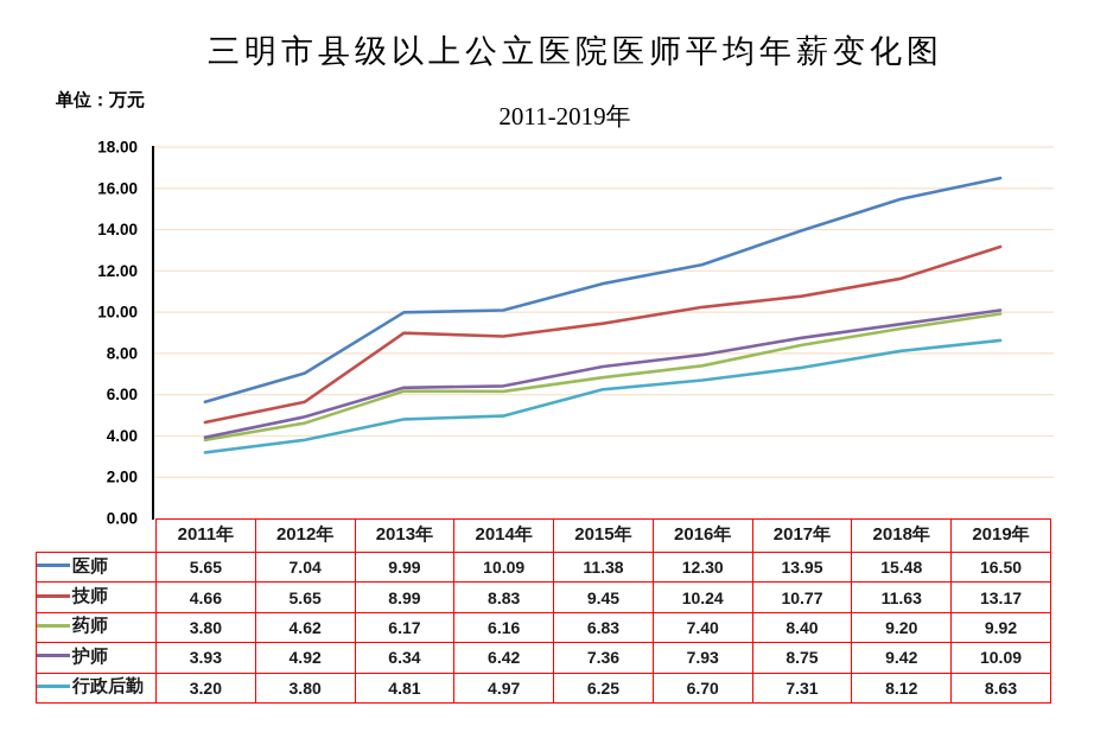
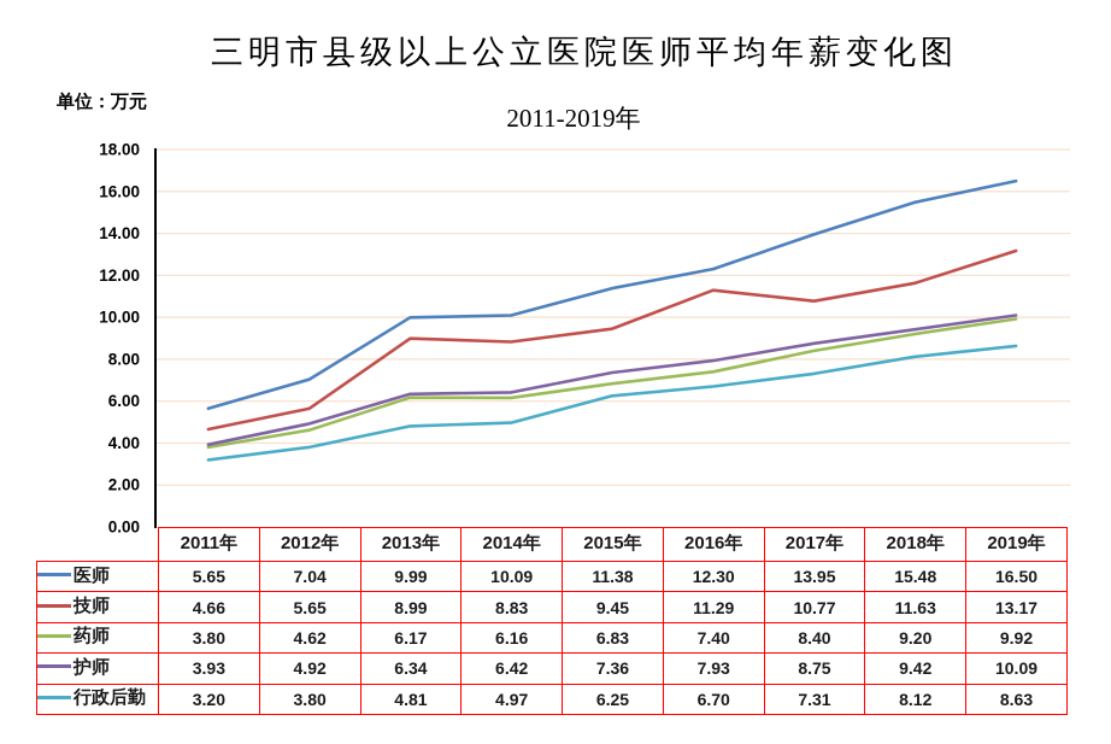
技师/2016年: 10.24 -> 11.29
